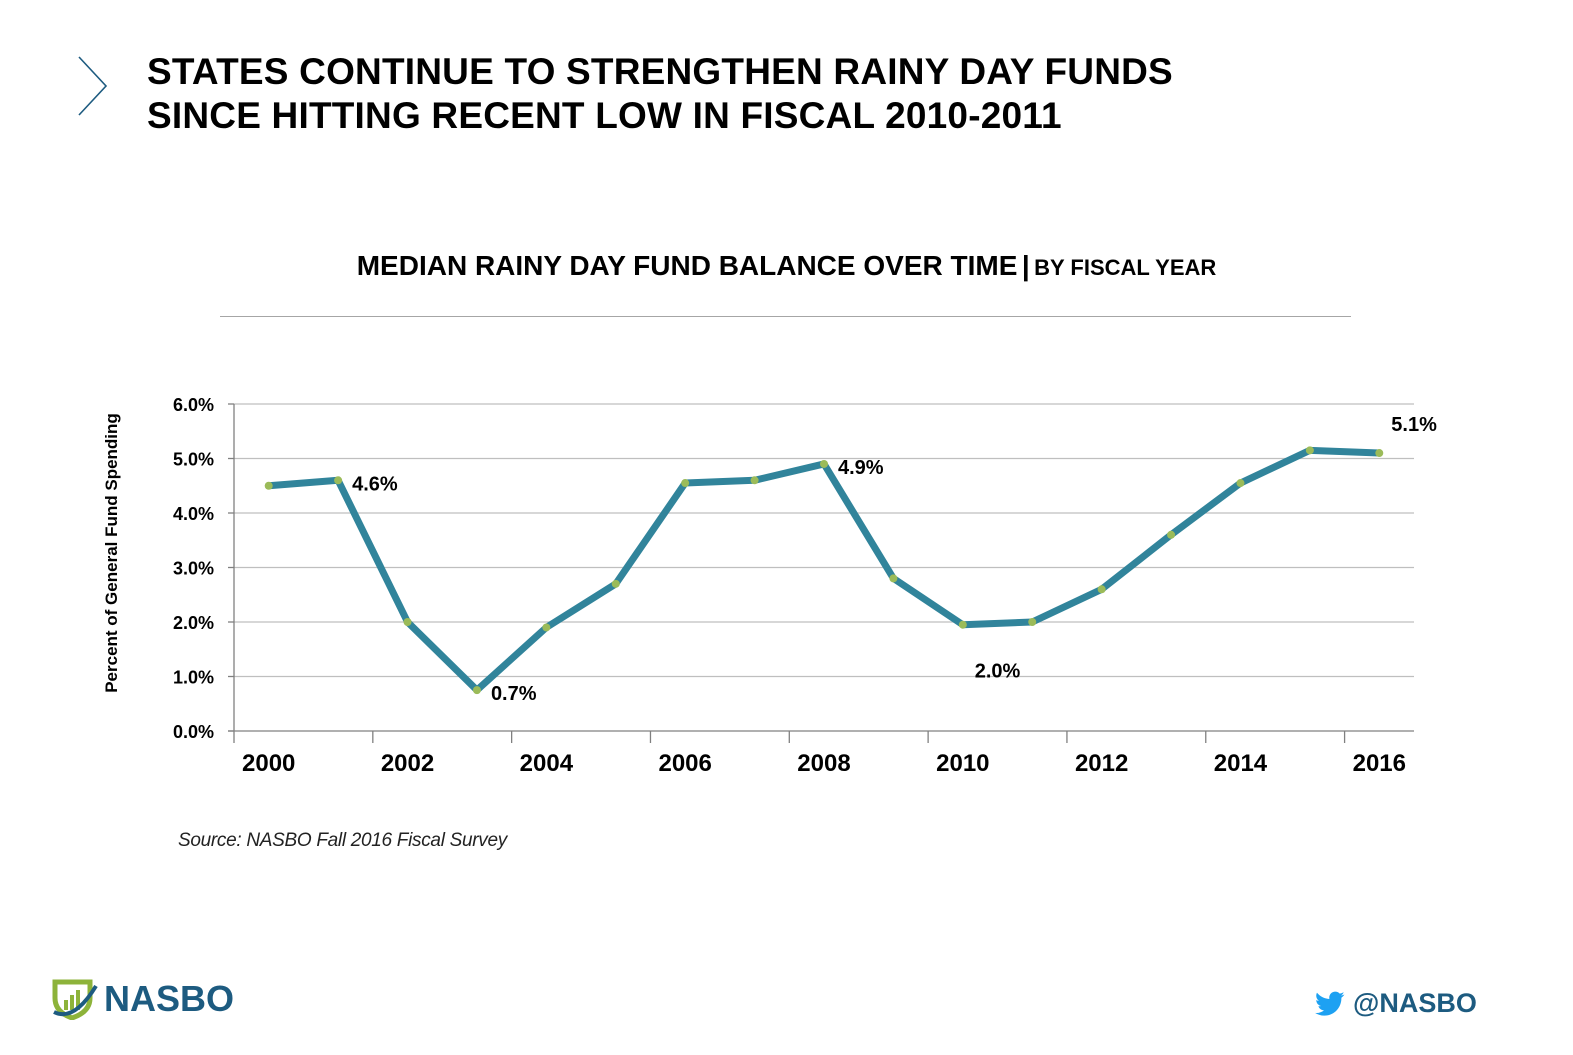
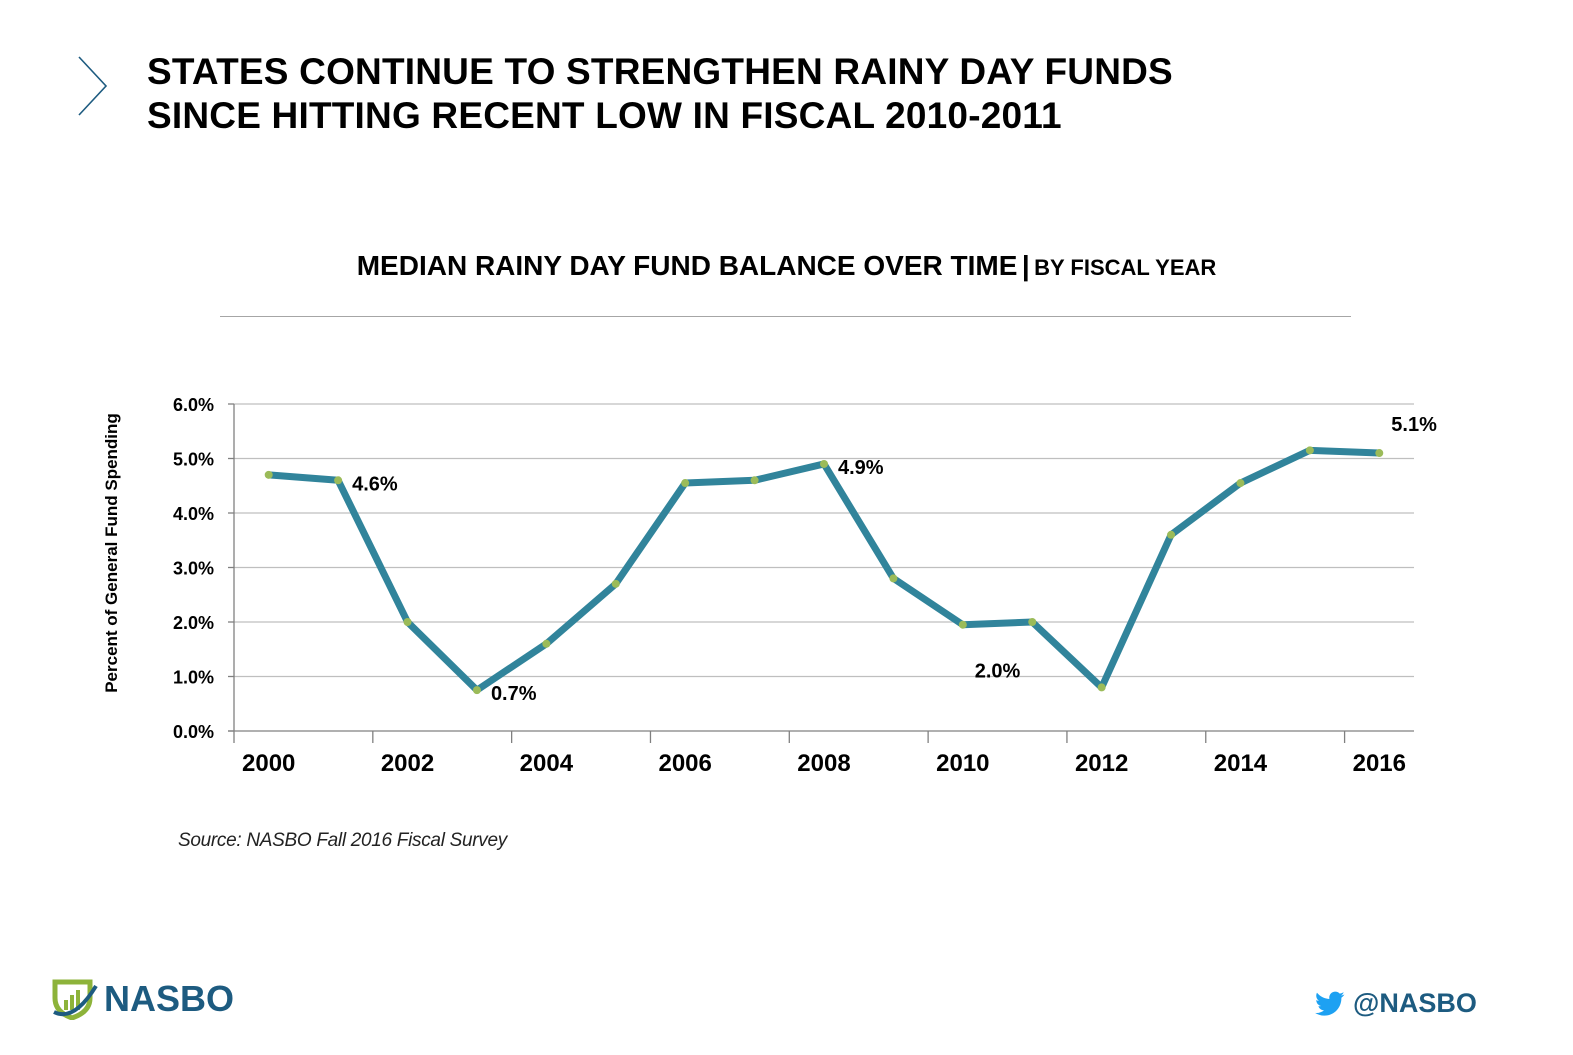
2000: 4.5% -> 4.7%
2004: 1.9% -> 1.6%
2012: 2.6% -> 0.8%
